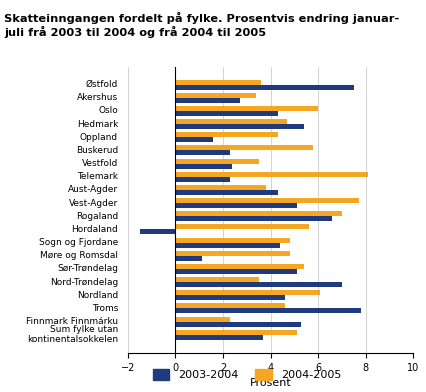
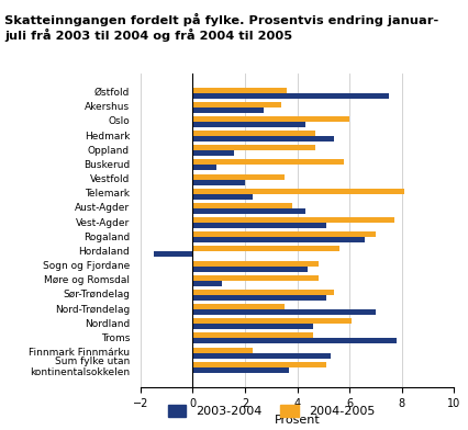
2004-2005/Oppland: 4.3 -> 4.7
2003-2004/Buskerud: 2.3 -> 0.9
2003-2004/Vestfold: 2.4 -> 2.0
